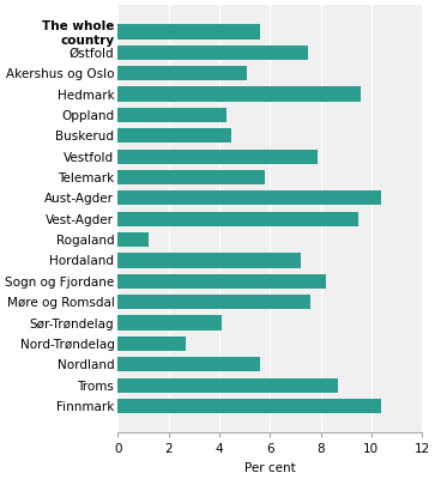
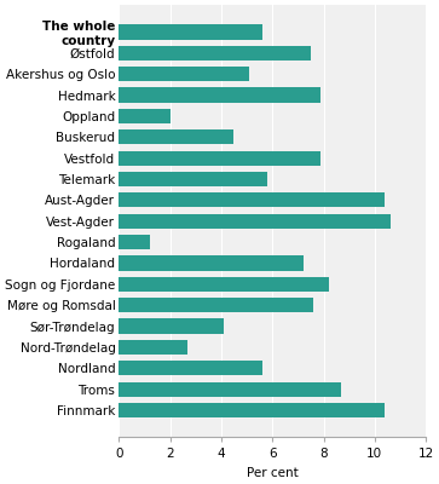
Hedmark: 9.6 -> 7.9
Oppland: 4.3 -> 2.0
Vest-Agder: 9.5 -> 10.6
